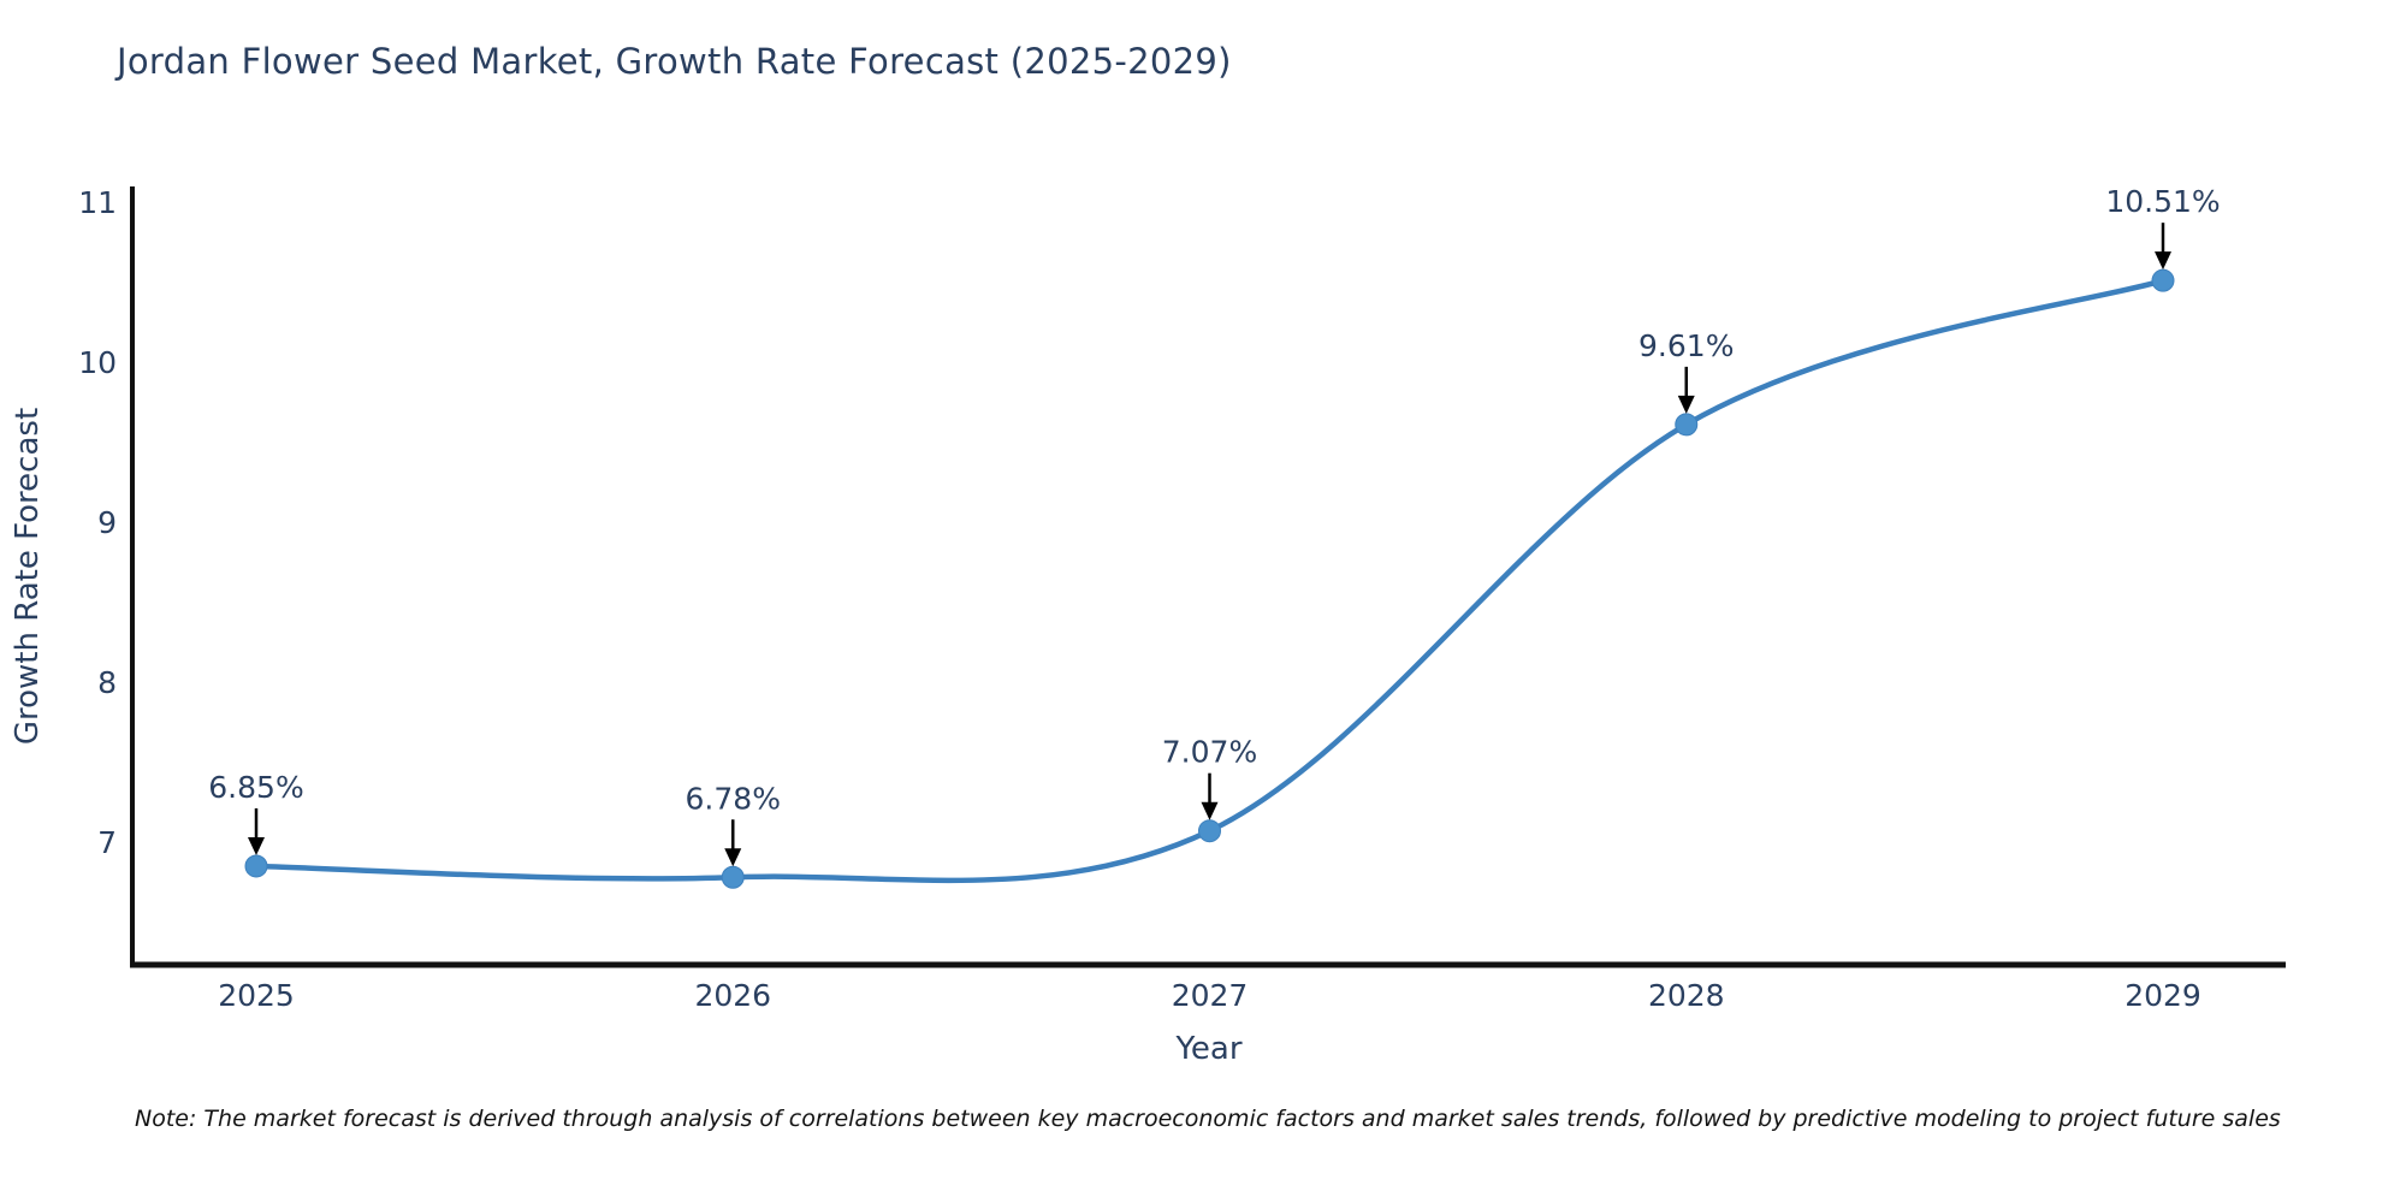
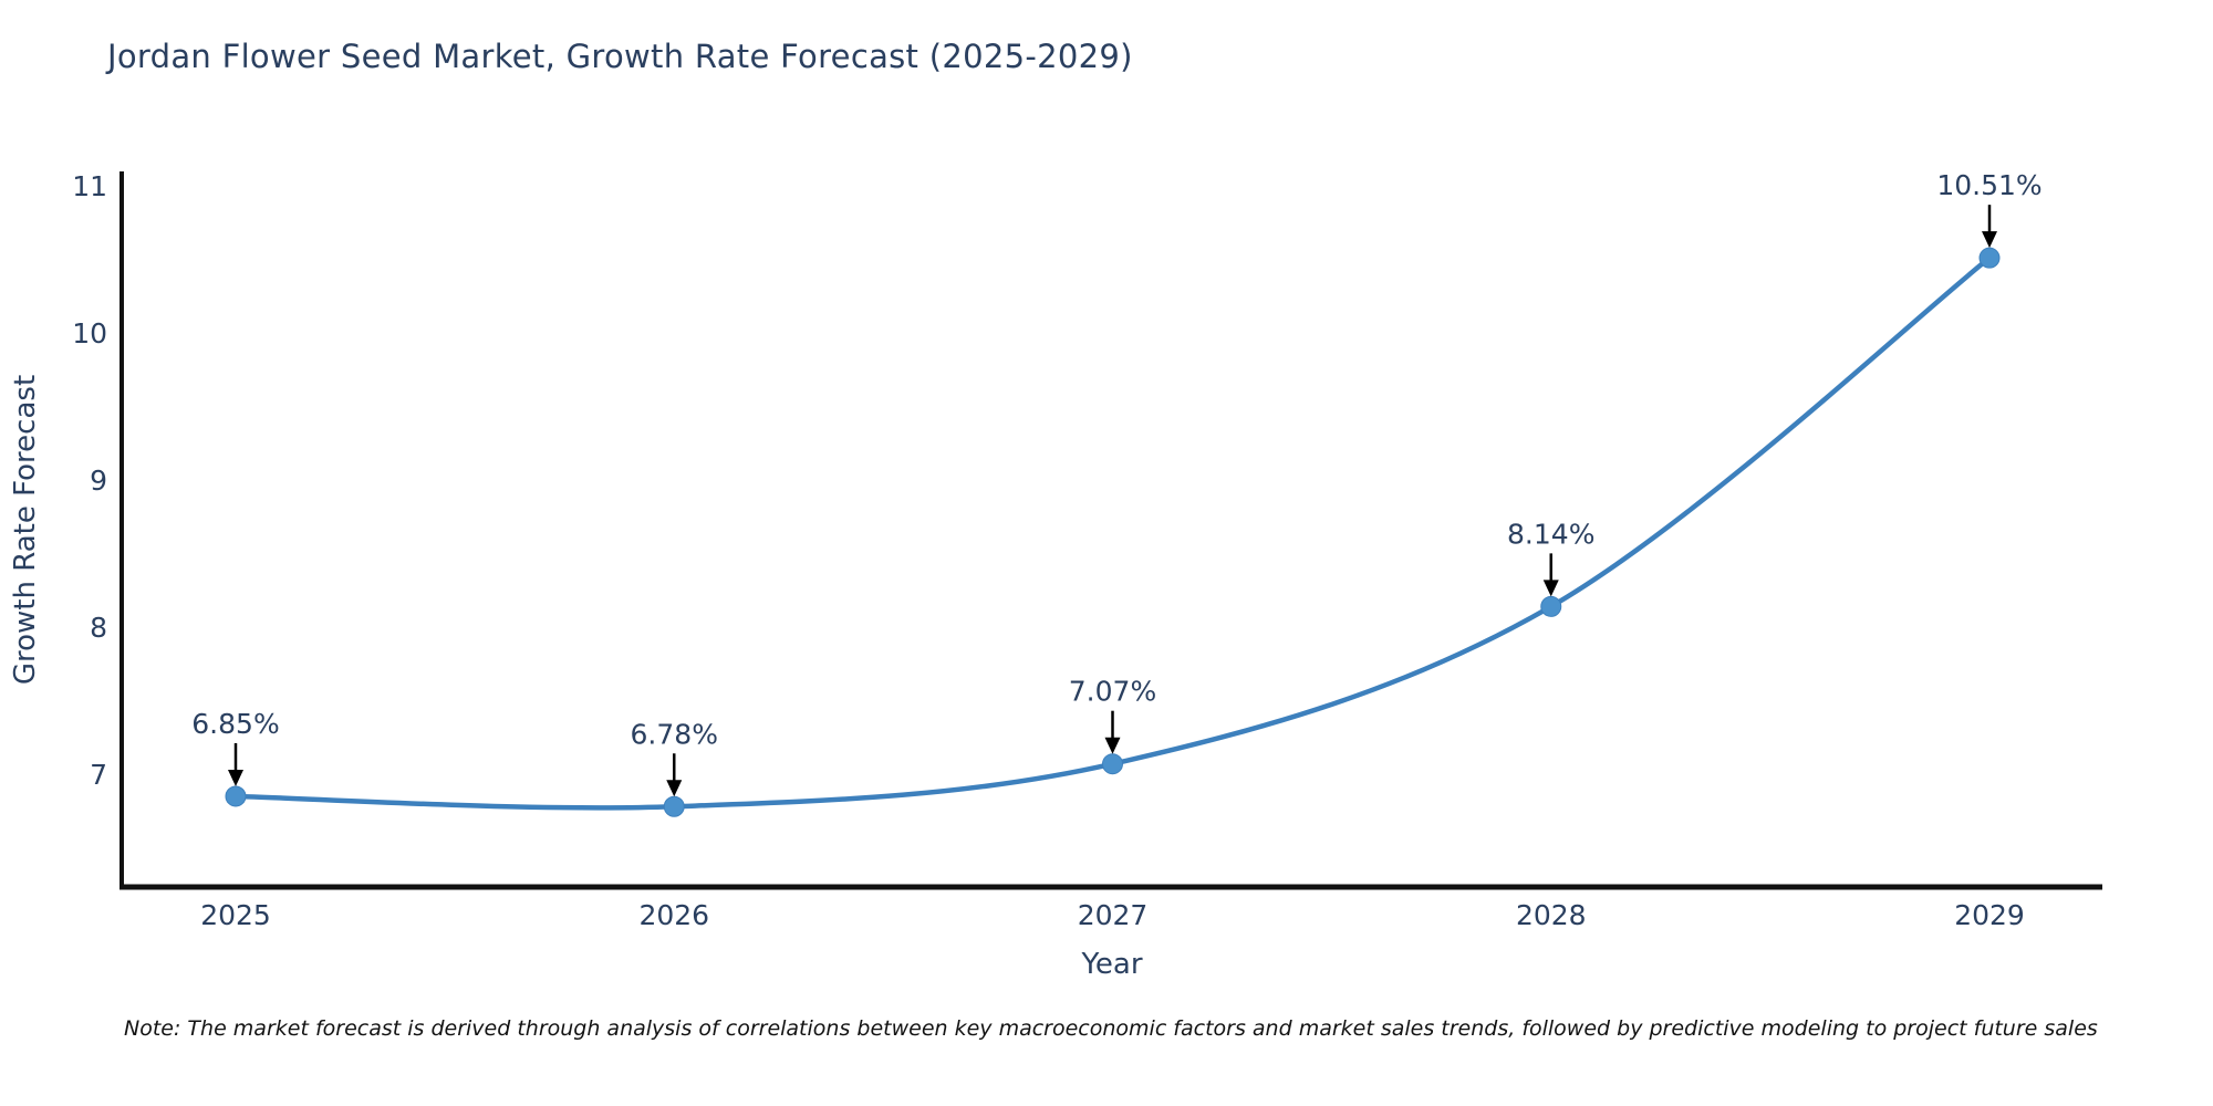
2028: 9.61% -> 8.14%
